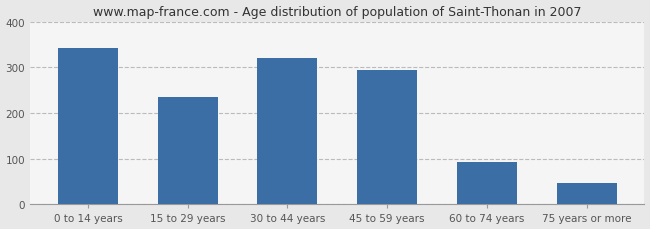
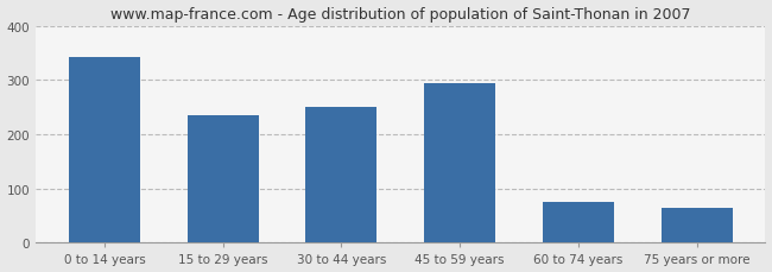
30 to 44 years: 320 -> 250
60 to 74 years: 93 -> 75
75 years or more: 47 -> 65
